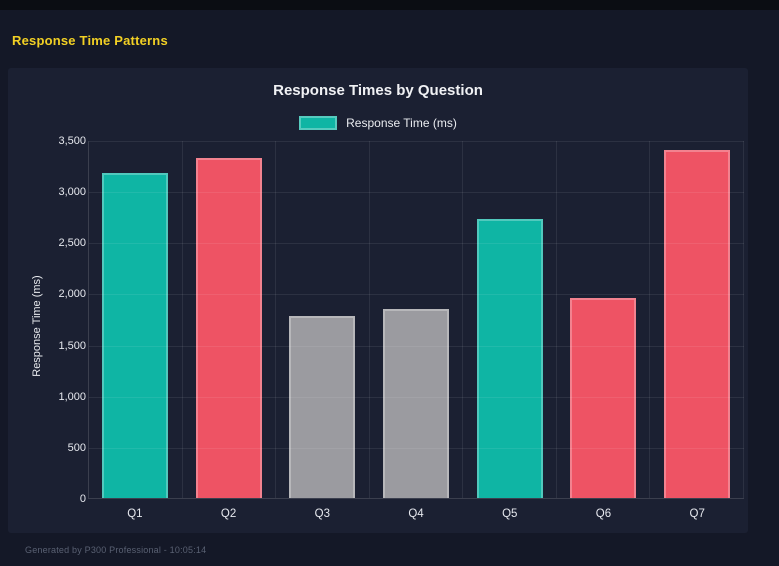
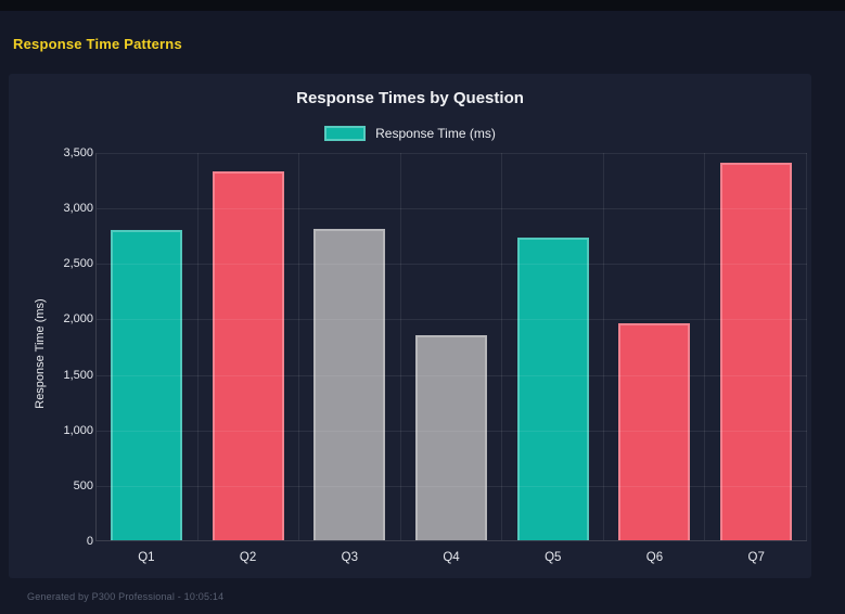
Q1: 3180 -> 2800
Q3: 1780 -> 2810
